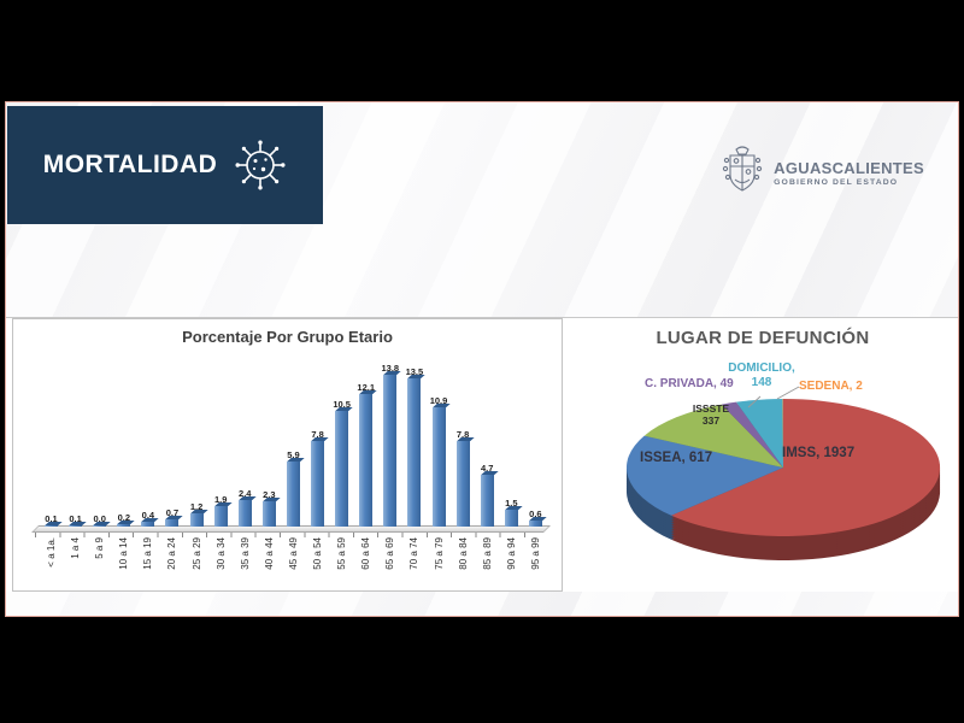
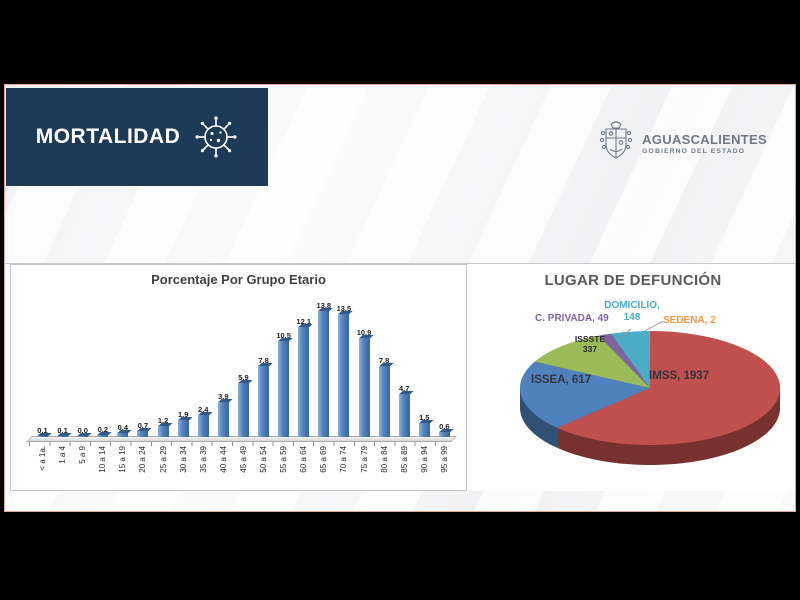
Porcentaje Por Grupo Etario/40 a 44: 2.3 -> 3.9
